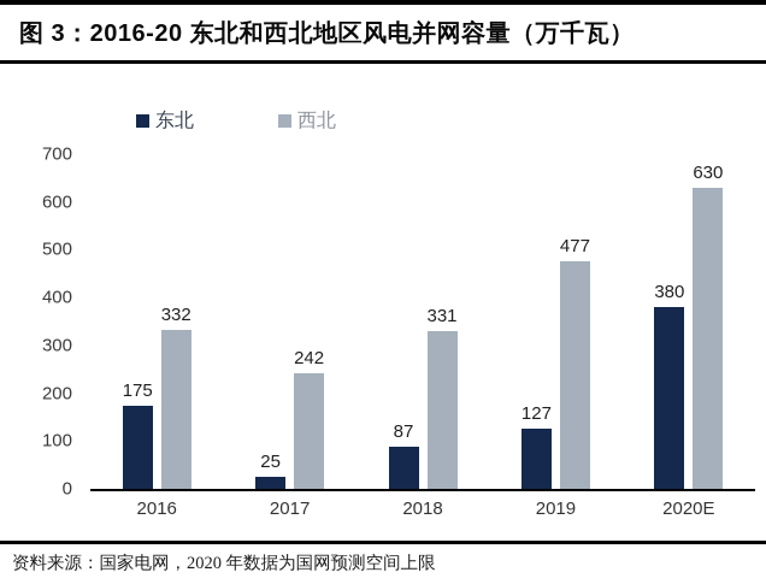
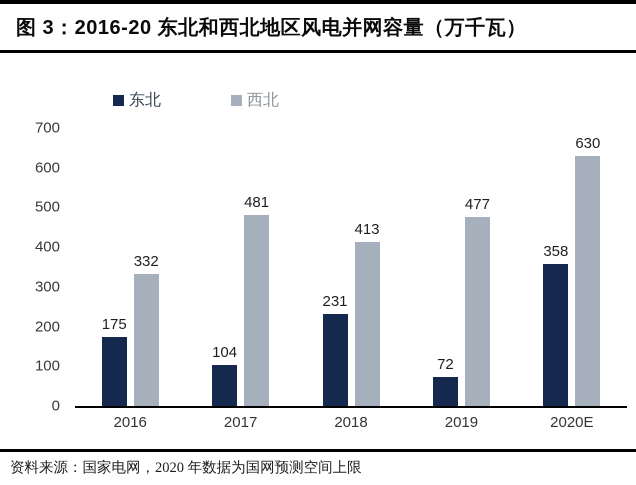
东北/2017: 25 -> 104
西北/2017: 242 -> 481
东北/2018: 87 -> 231
西北/2018: 331 -> 413
东北/2019: 127 -> 72
东北/2020E: 380 -> 358
